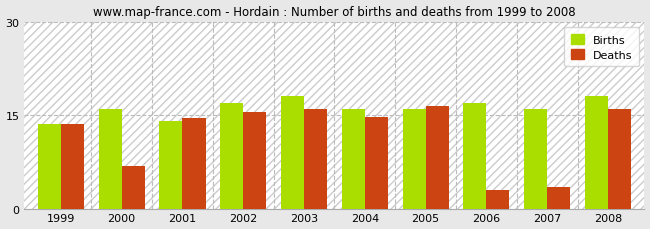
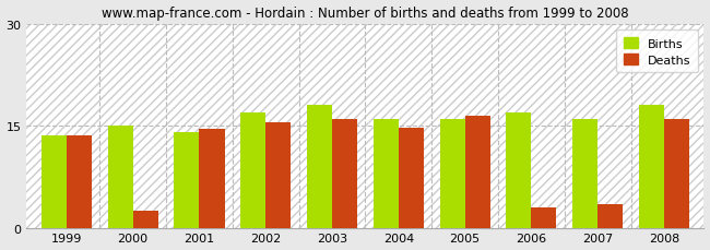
Births/2000: 16.0 -> 15.0
Deaths/2000: 6.8 -> 2.5
